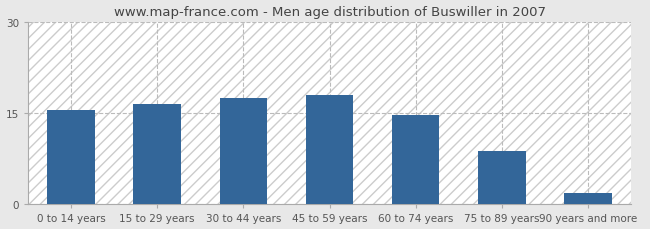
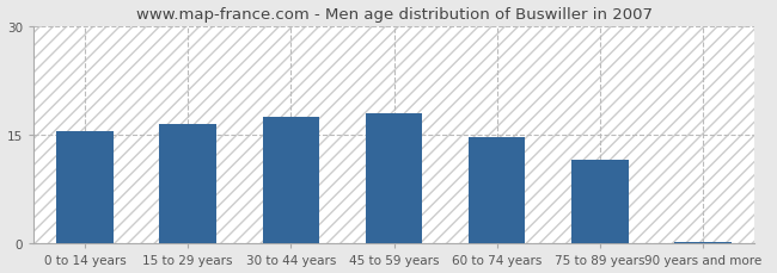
75 to 89 years: 8.8 -> 11.5
90 years and more: 1.8 -> 0.3
